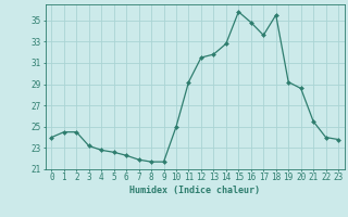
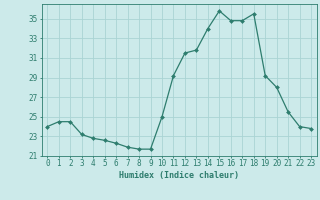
14: 32.8 -> 34.0
17: 33.6 -> 34.8
20: 28.6 -> 28.0
